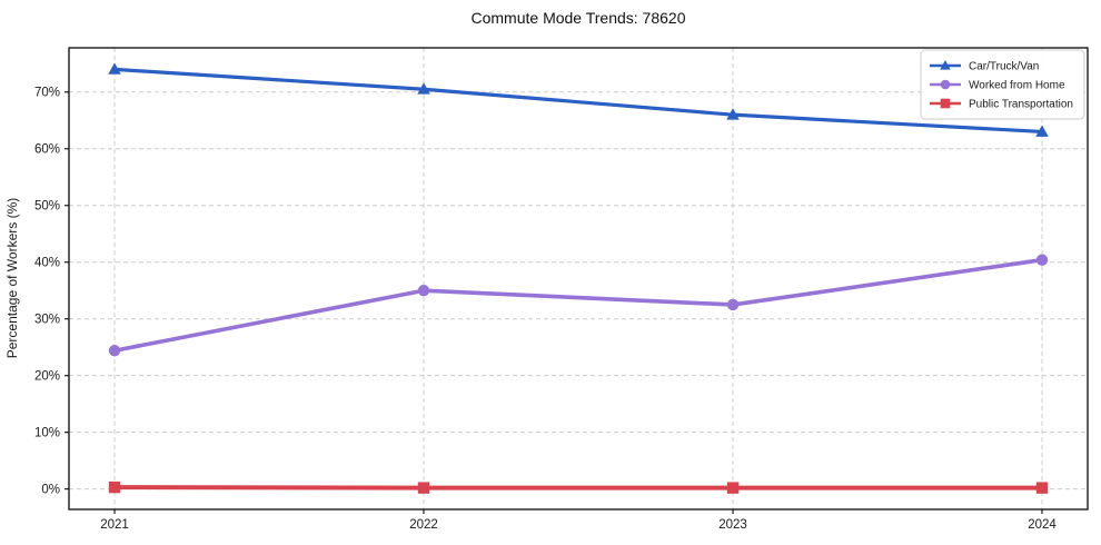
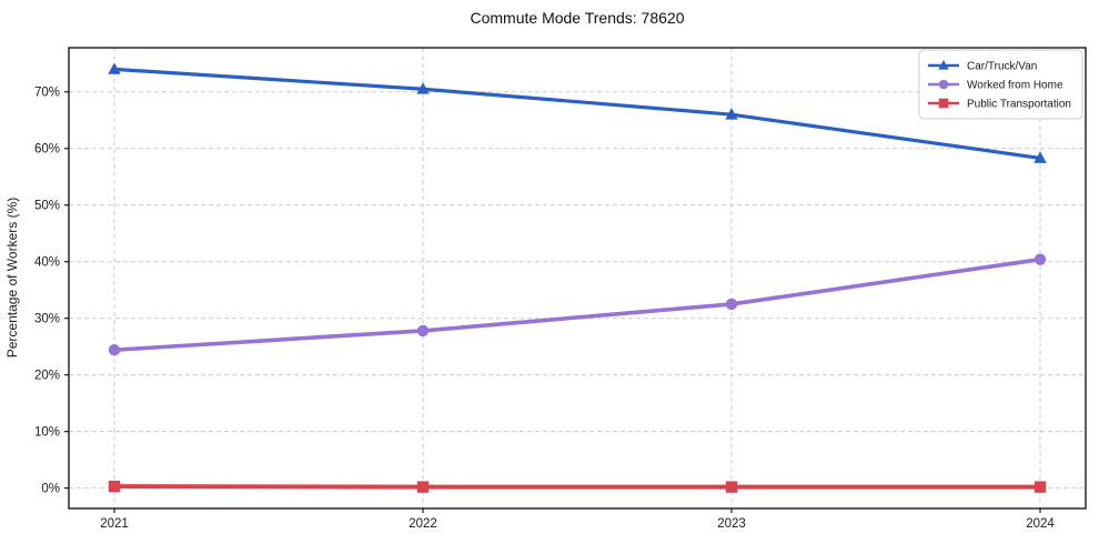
Worked from Home/2022: 35% -> 28%
Car/Truck/Van/2024: 63% -> 58%
